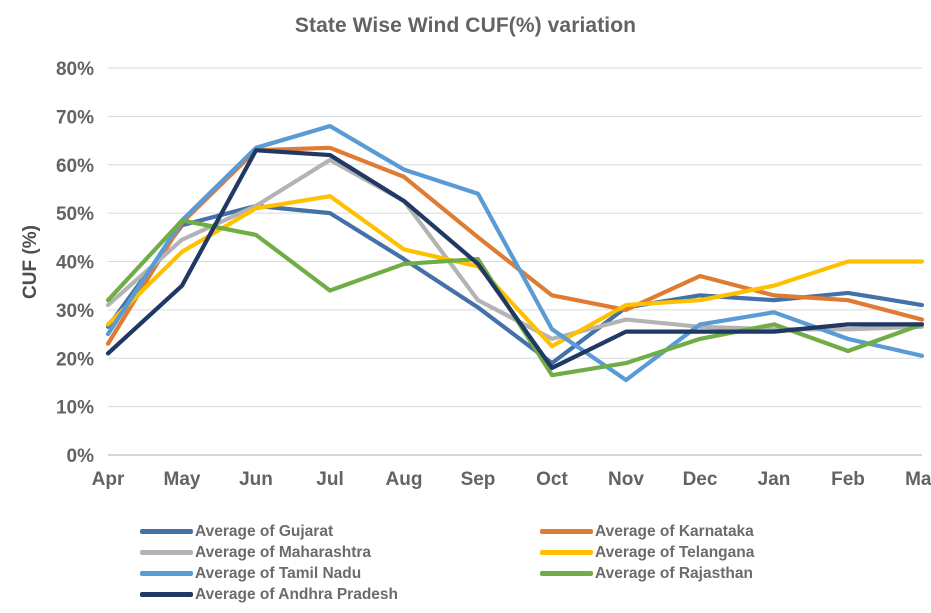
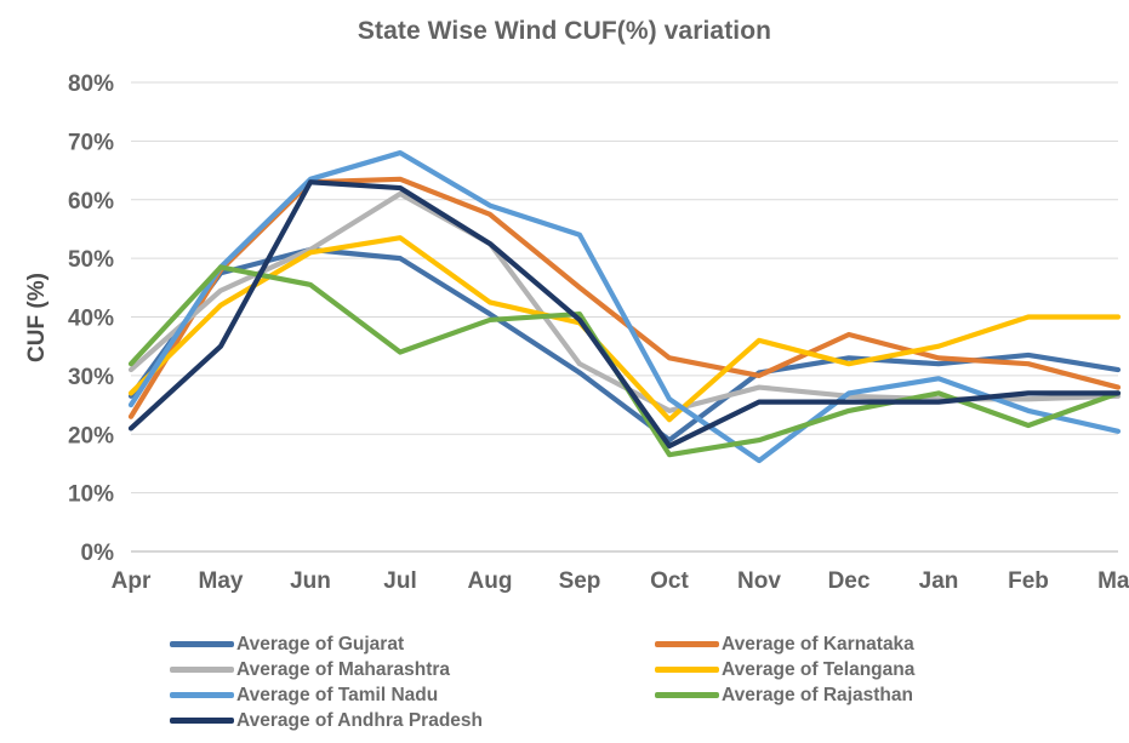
Average of Telangana/Nov: 31% -> 36%
